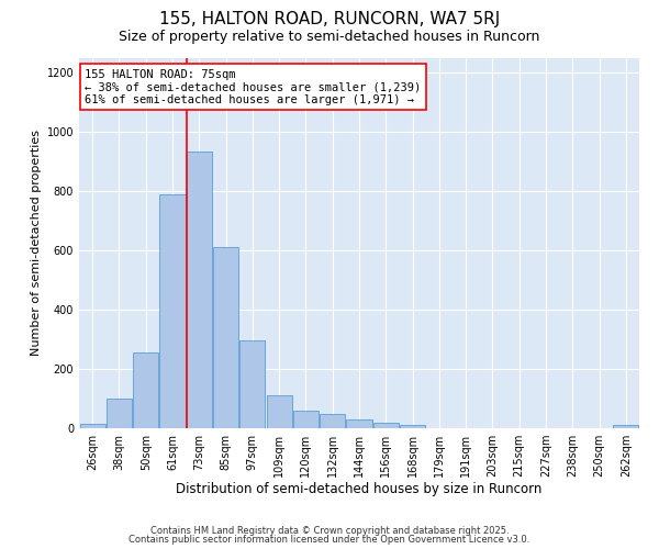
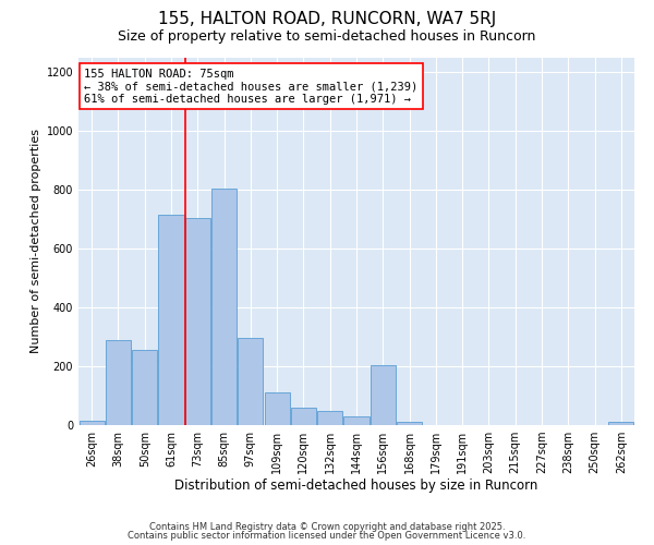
38sqm: 100 -> 290
61sqm: 790 -> 715
73sqm: 935 -> 705
85sqm: 610 -> 805
156sqm: 20 -> 205
